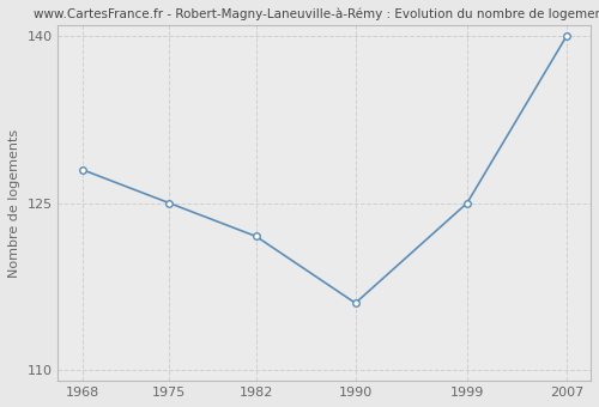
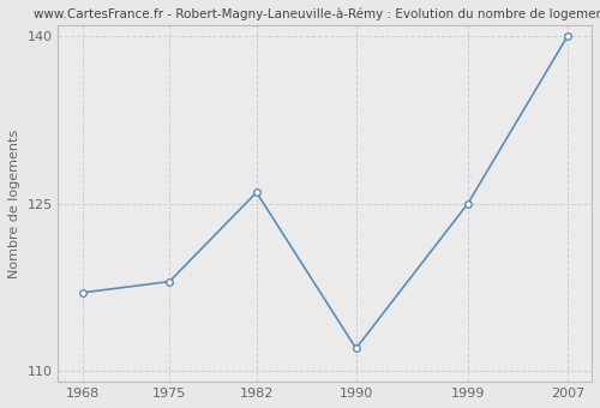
1968: 128 -> 117
1975: 125 -> 118
1982: 122 -> 126
1990: 116 -> 112
